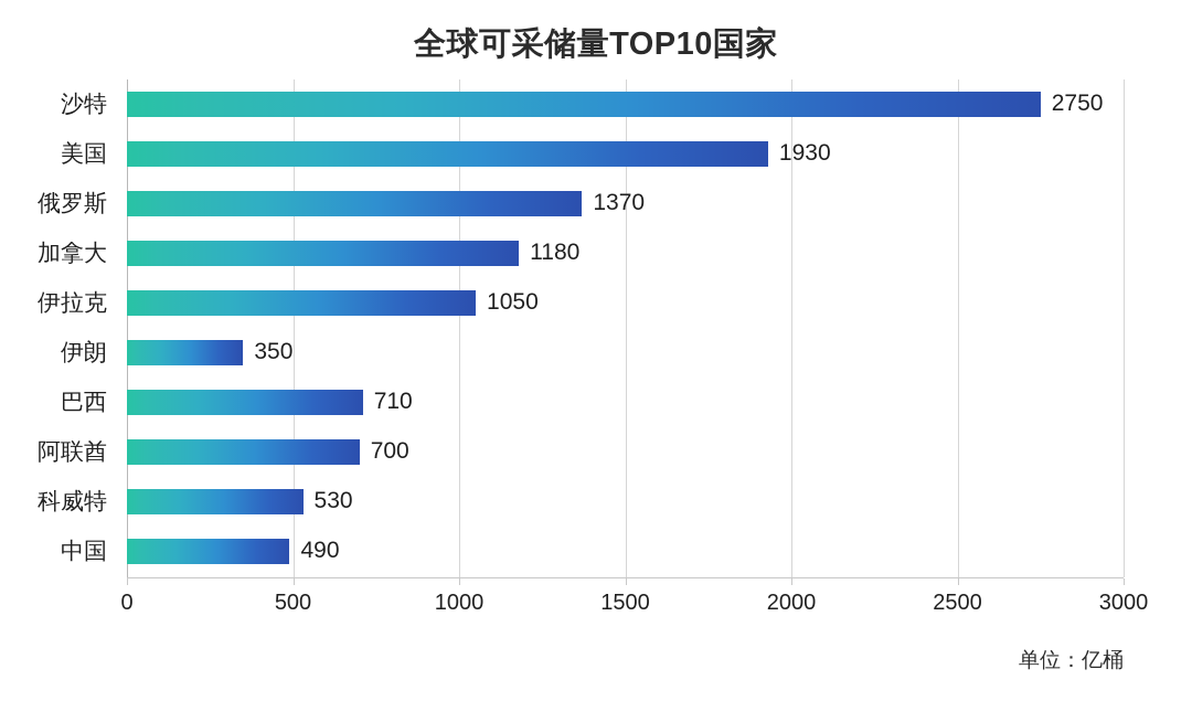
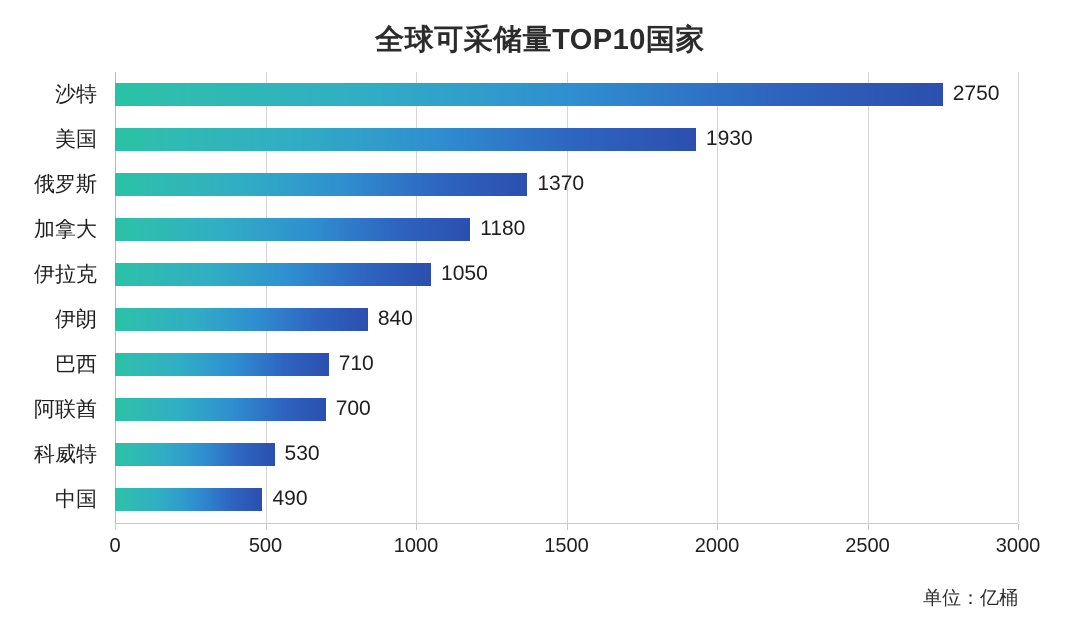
伊朗: 350 -> 840
